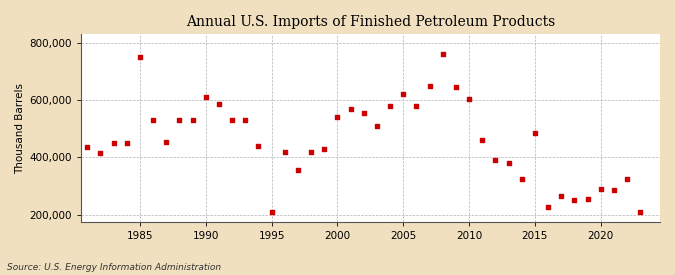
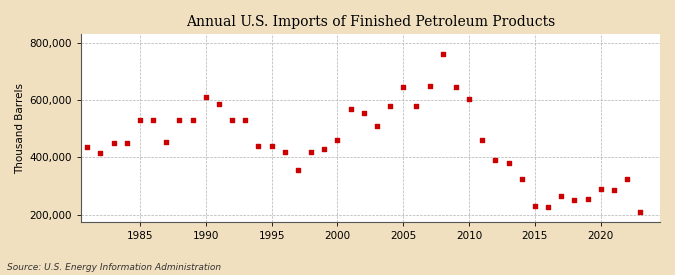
1985: 750,000 -> 530,000
1995: 210,000 -> 440,000
2000: 540,000 -> 460,000
2005: 620,000 -> 645,000
2015: 485,000 -> 230,000
